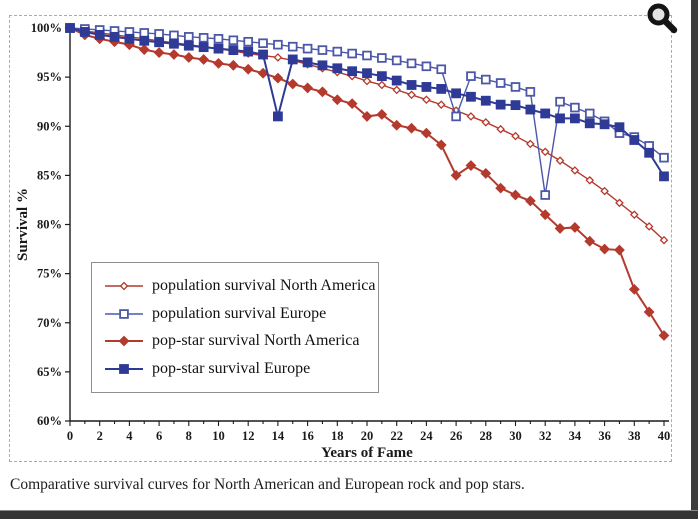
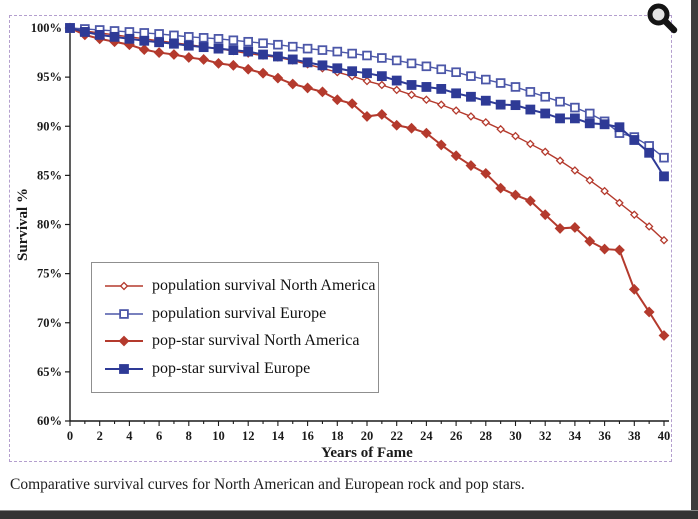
pop-star survival Europe/14: 91% -> 97%
population survival Europe/26: 91% -> 96%
pop-star survival North America/26: 85% -> 87%
population survival Europe/32: 83% -> 93%
